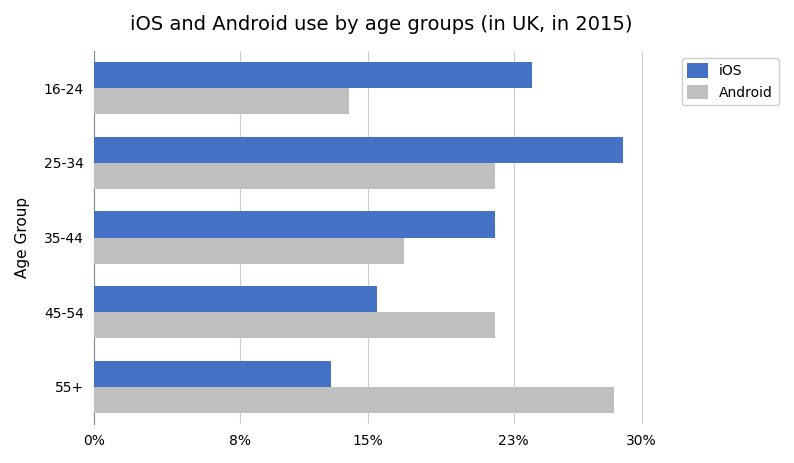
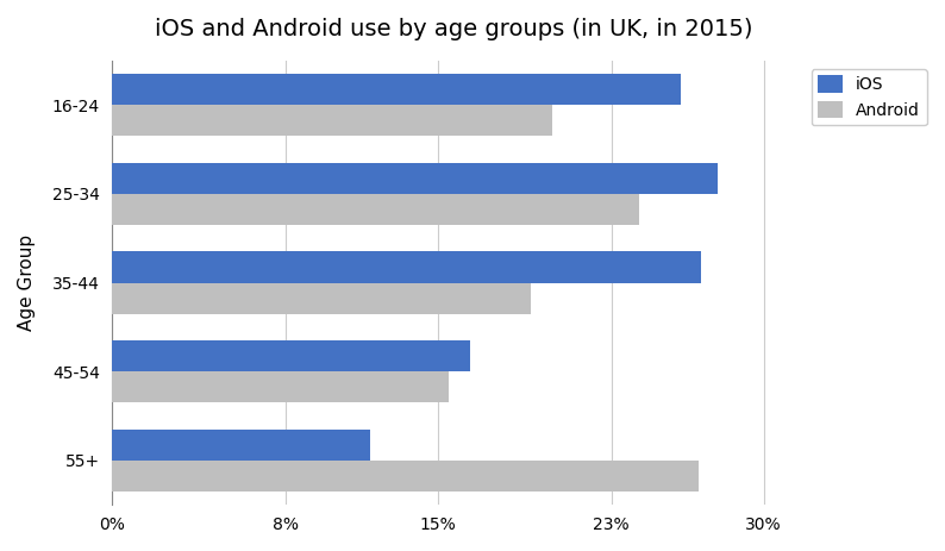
iOS/16-24: 24.0% -> 26.2%
Android/16-24: 14.0% -> 20.3%
iOS/25-34: 29.0% -> 27.9%
Android/25-34: 22.0% -> 24.3%
iOS/35-44: 22.0% -> 27.1%
Android/35-44: 17.0% -> 19.3%
iOS/45-54: 15.5% -> 16.5%
Android/45-54: 22.0% -> 15.5%
iOS/55+: 13.0% -> 11.9%
Android/55+: 28.5% -> 27.0%
